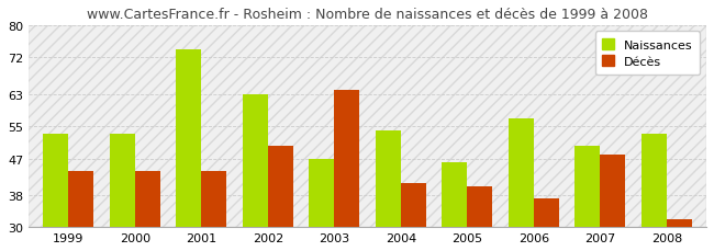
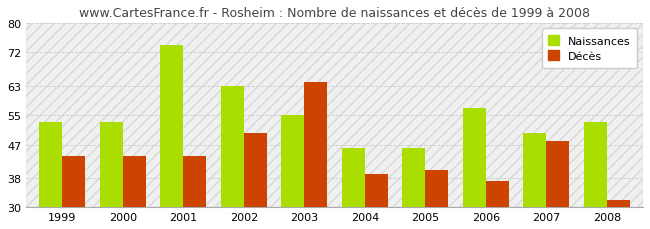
Naissances/2003: 47 -> 55
Naissances/2004: 54 -> 46
Décès/2004: 41 -> 39
